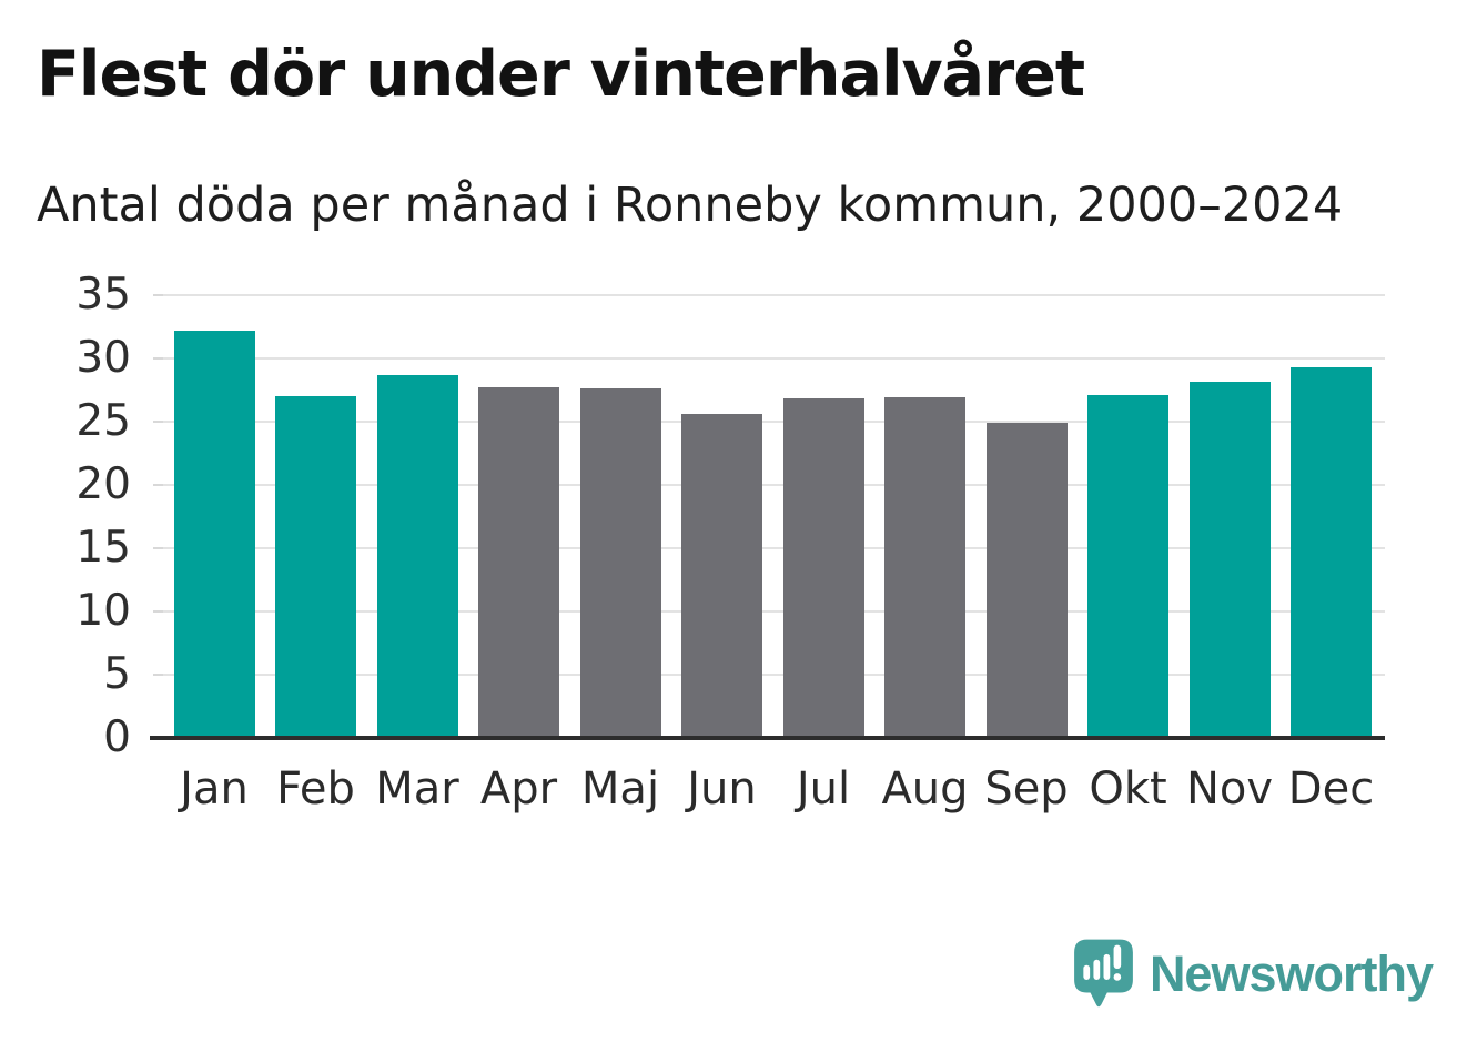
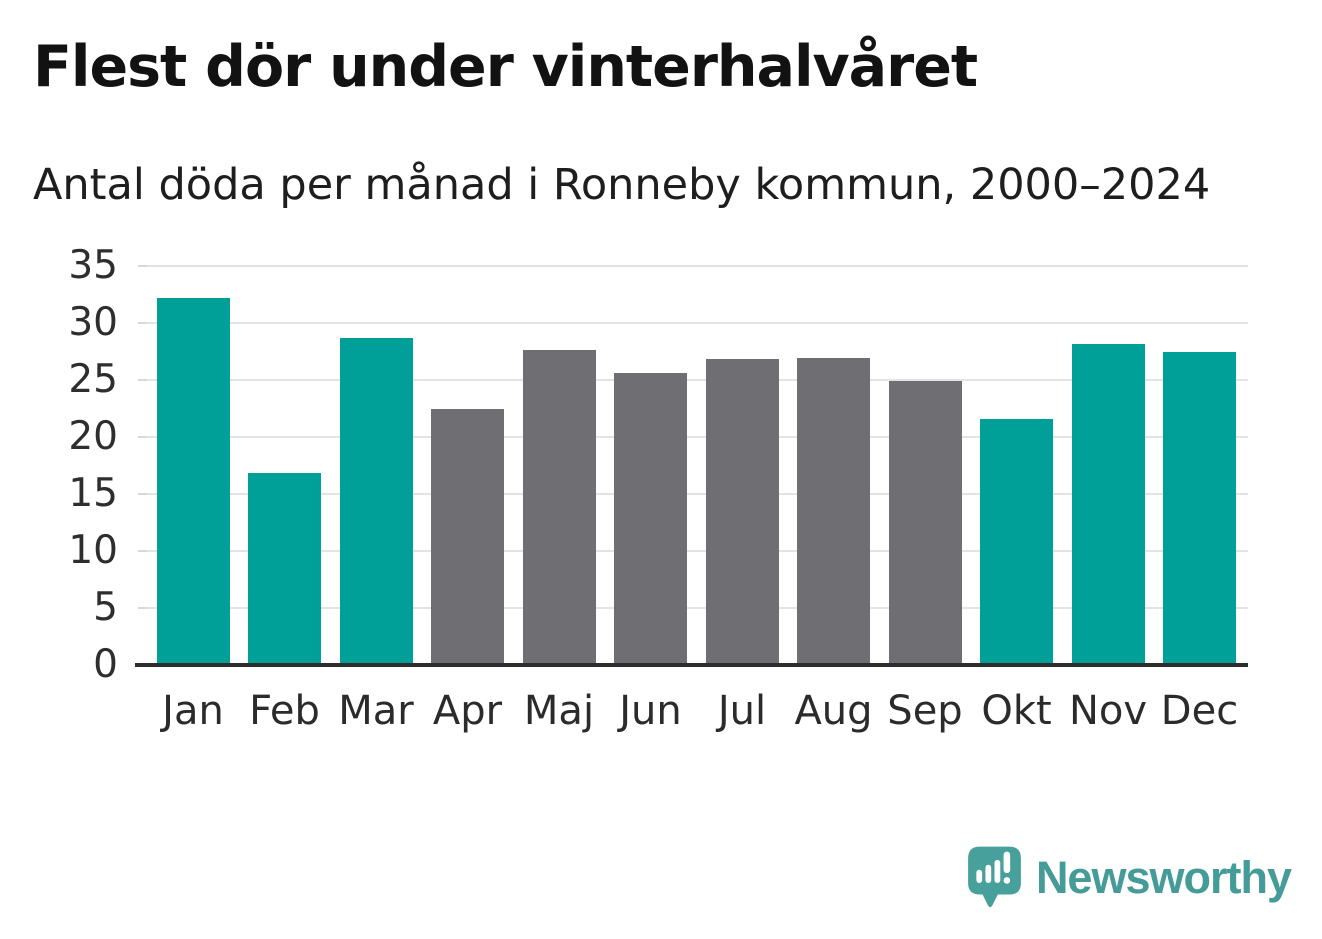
Feb: 27.0 -> 16.8
Apr: 27.7 -> 22.5
Okt: 27.1 -> 21.6
Dec: 29.3 -> 27.5
